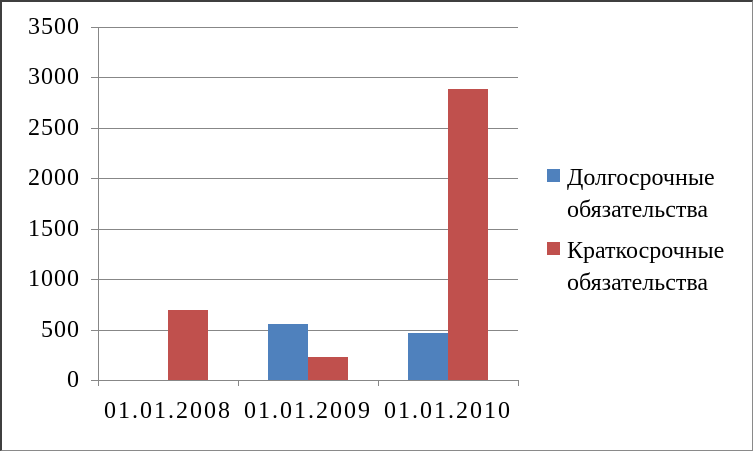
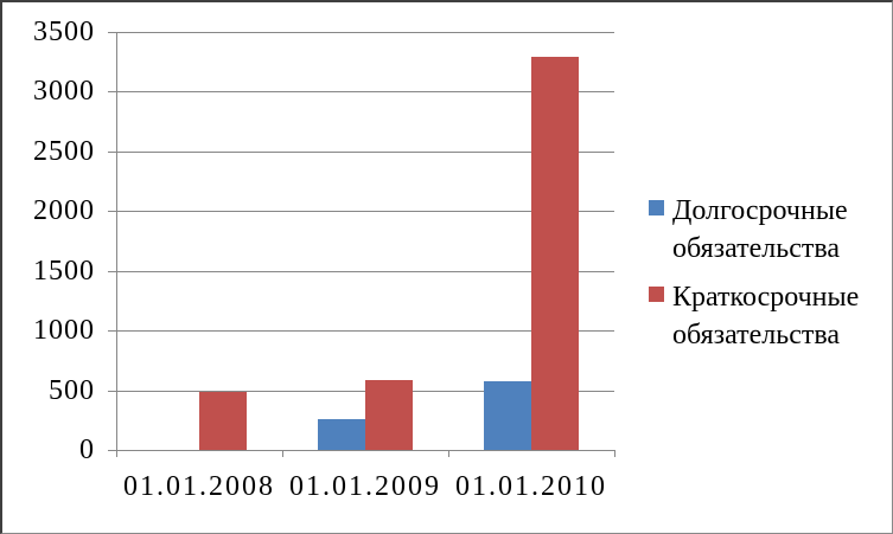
Краткосрочные обязательства/01.01.2008: 690 -> 490
Долгосрочные обязательства/01.01.2009: 560 -> 260
Краткосрочные обязательства/01.01.2009: 230 -> 580
Долгосрочные обязательства/01.01.2010: 470 -> 580
Краткосрочные обязательства/01.01.2010: 2890 -> 3290
